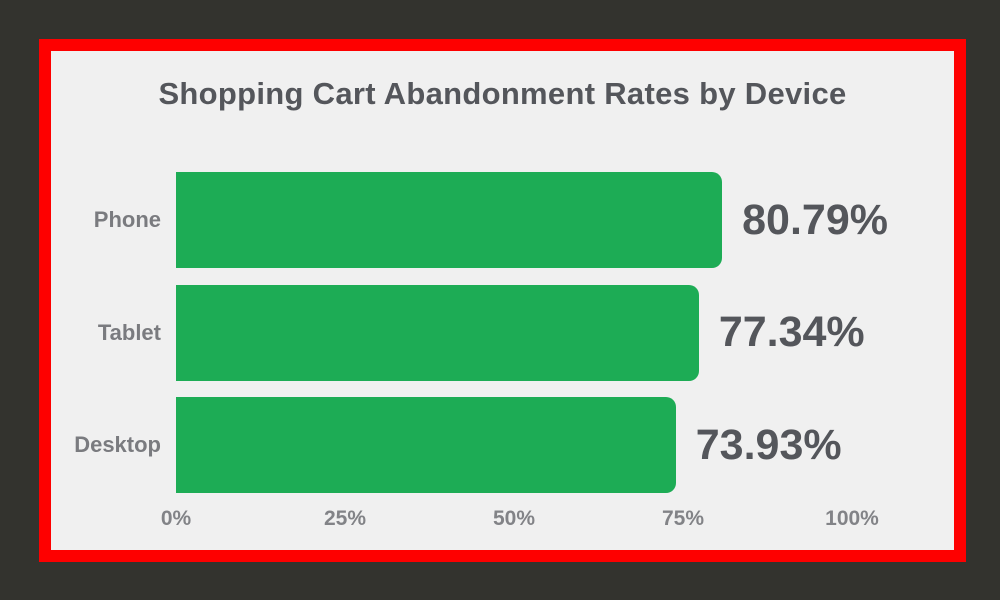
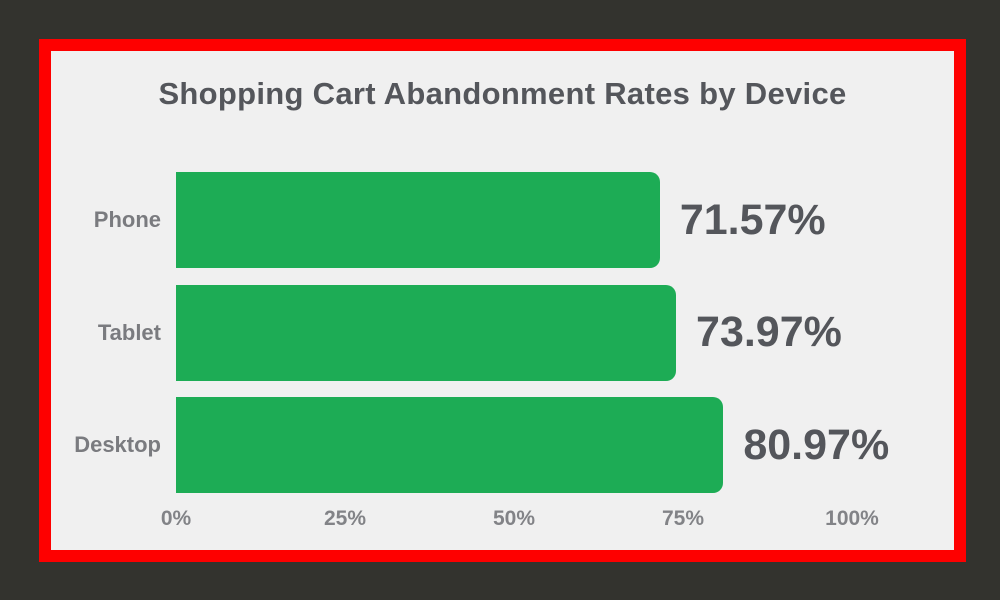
Phone: 80.79% -> 71.57%
Tablet: 77.34% -> 73.97%
Desktop: 73.93% -> 80.97%
